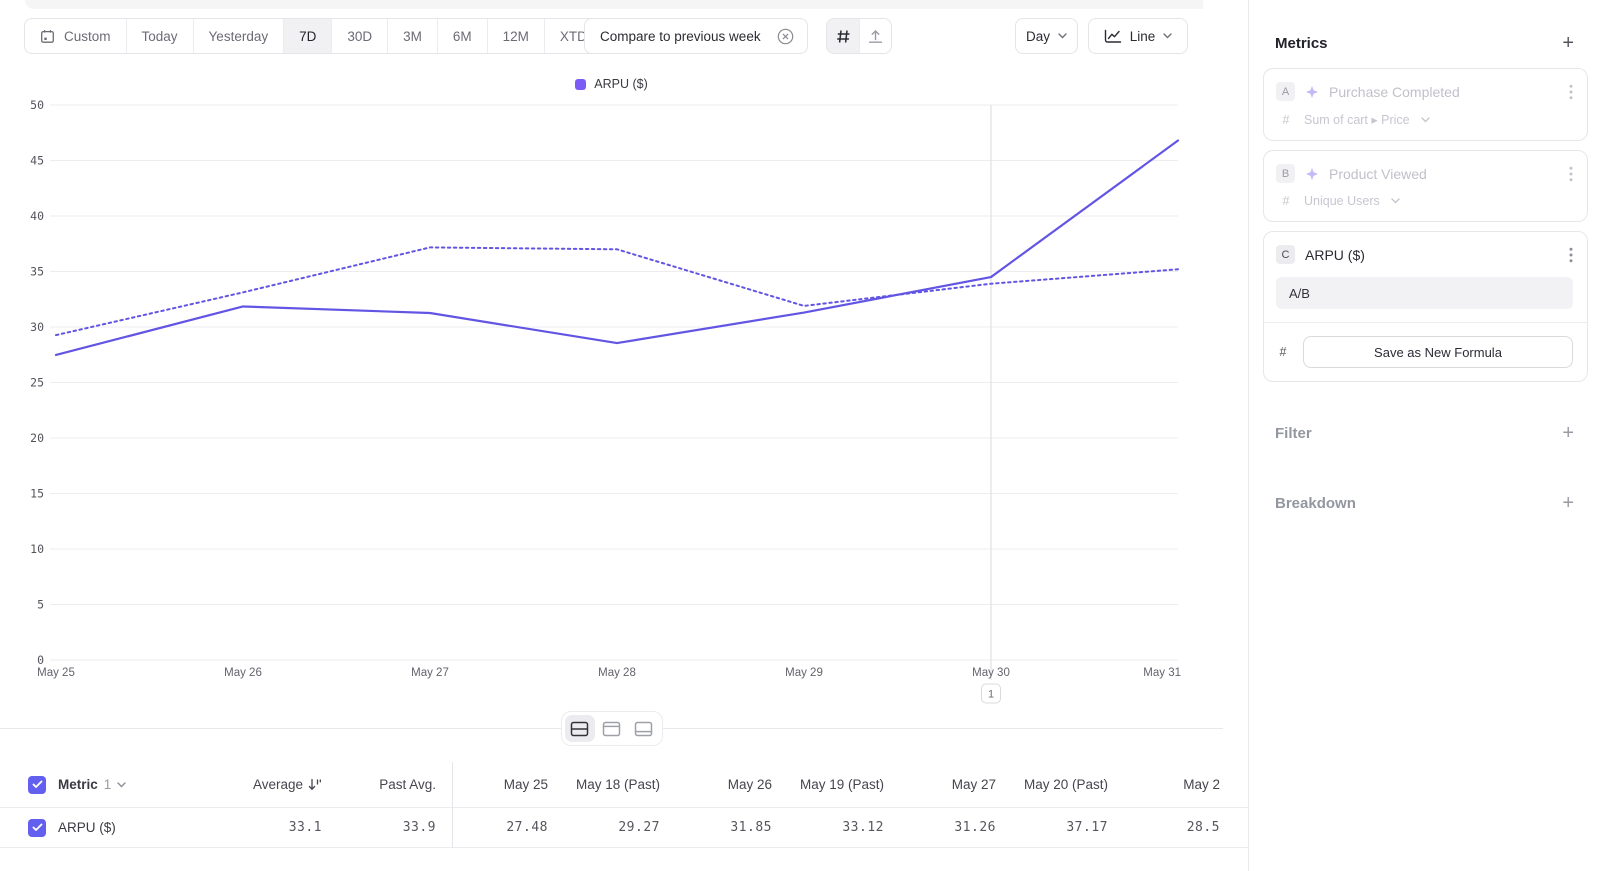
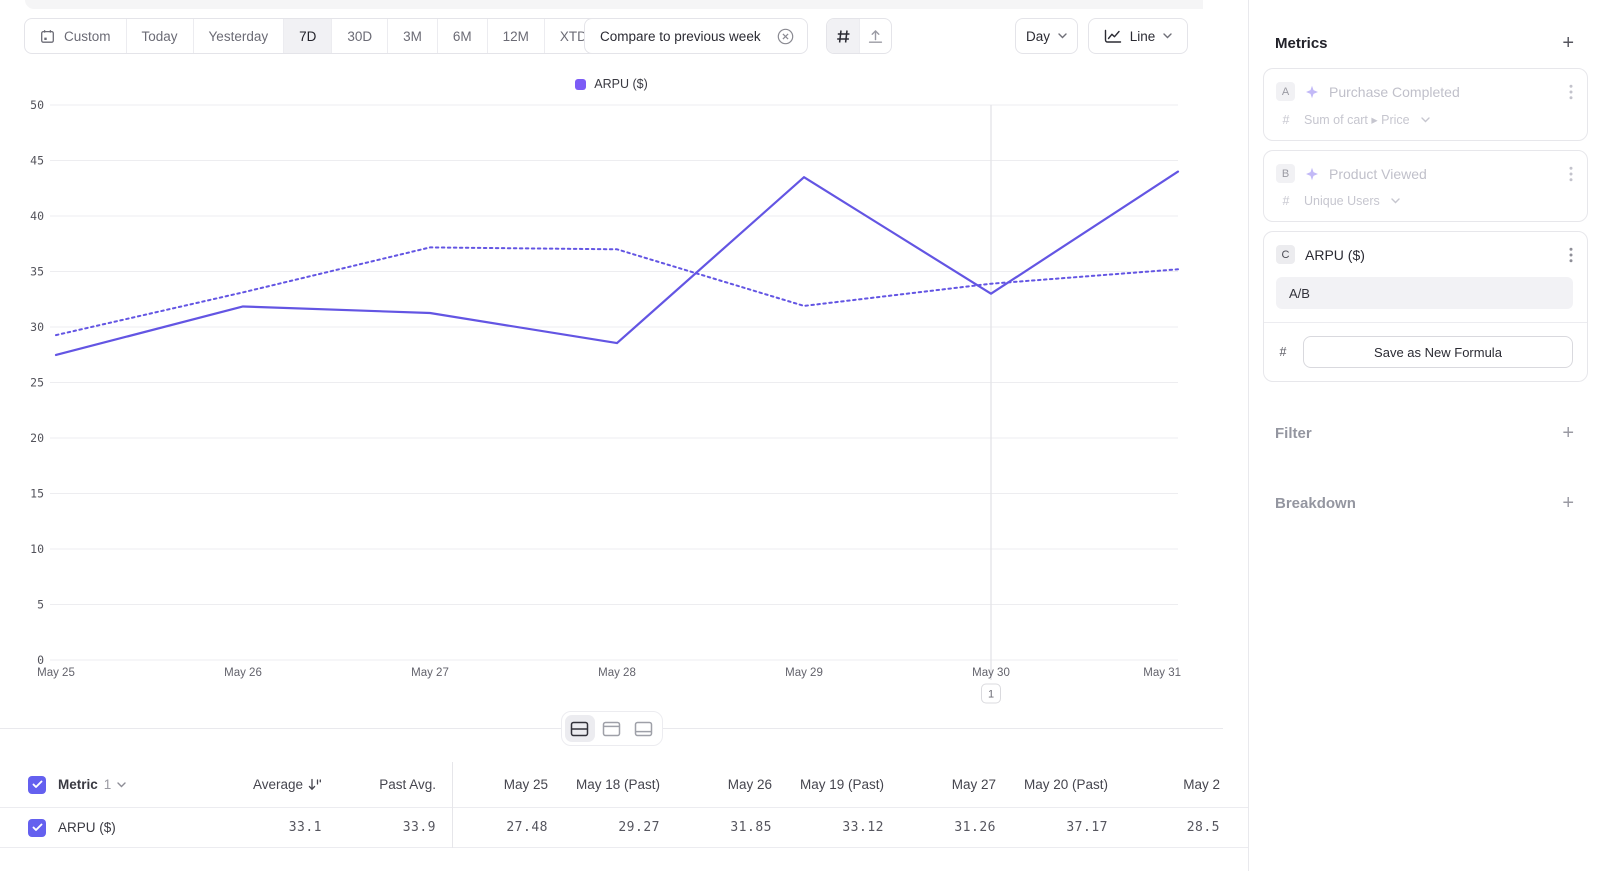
ARPU ($)/May 29: 31.3 -> 43.5
ARPU ($)/May 30: 34.5 -> 33.0
ARPU ($)/May 31: 46.8 -> 44.0
